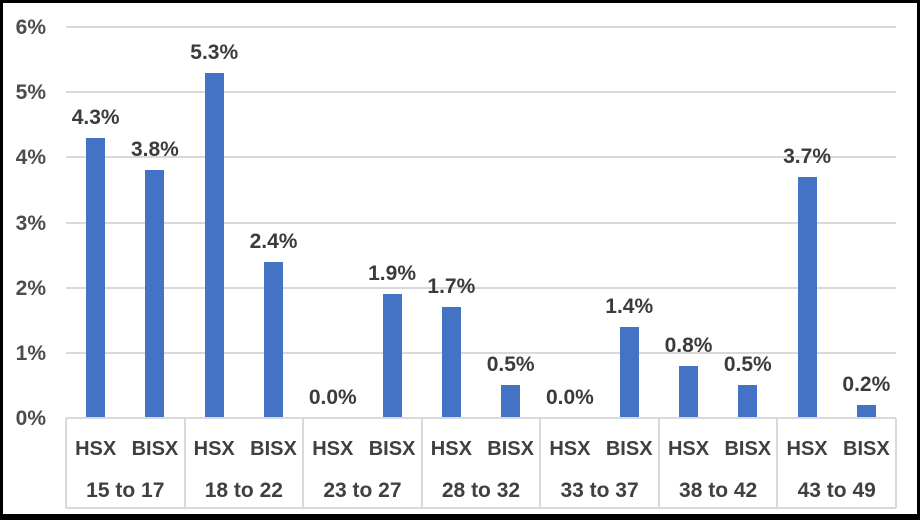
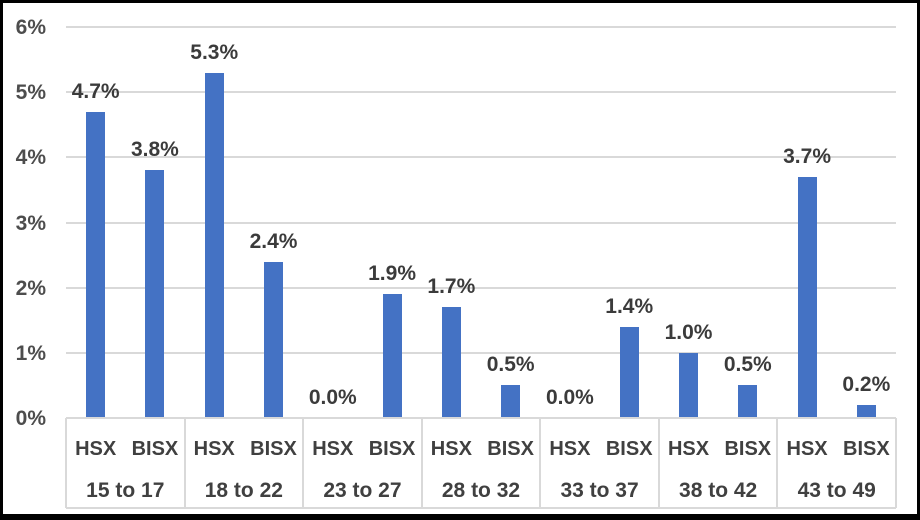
HSX/15 to 17: 4.3% -> 4.7%
HSX/38 to 42: 0.8% -> 1.0%
